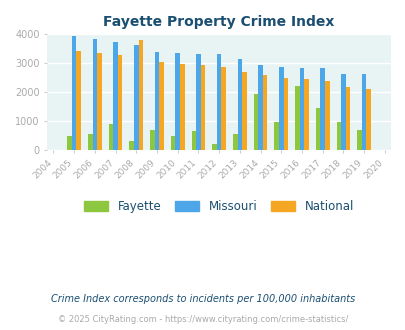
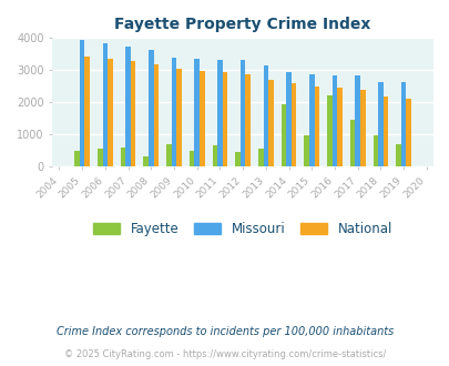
Fayette/2007: 900 -> 580
National/2008: 3800 -> 3190
Fayette/2012: 200 -> 440
